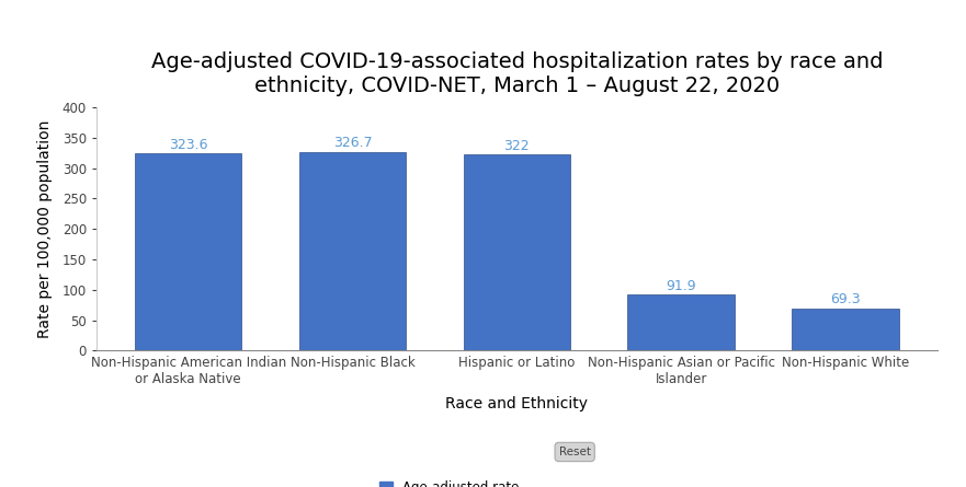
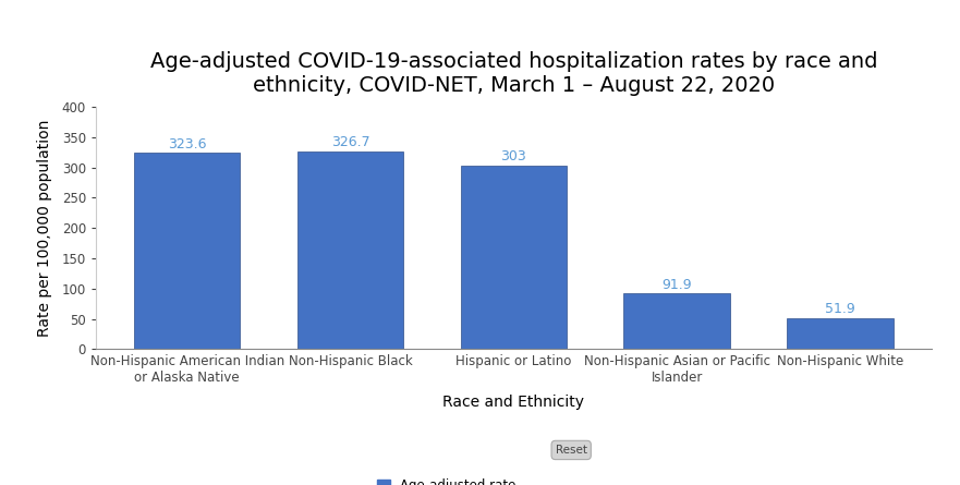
Hispanic or Latino: 322 -> 303
Non-Hispanic White: 69.3 -> 51.9
